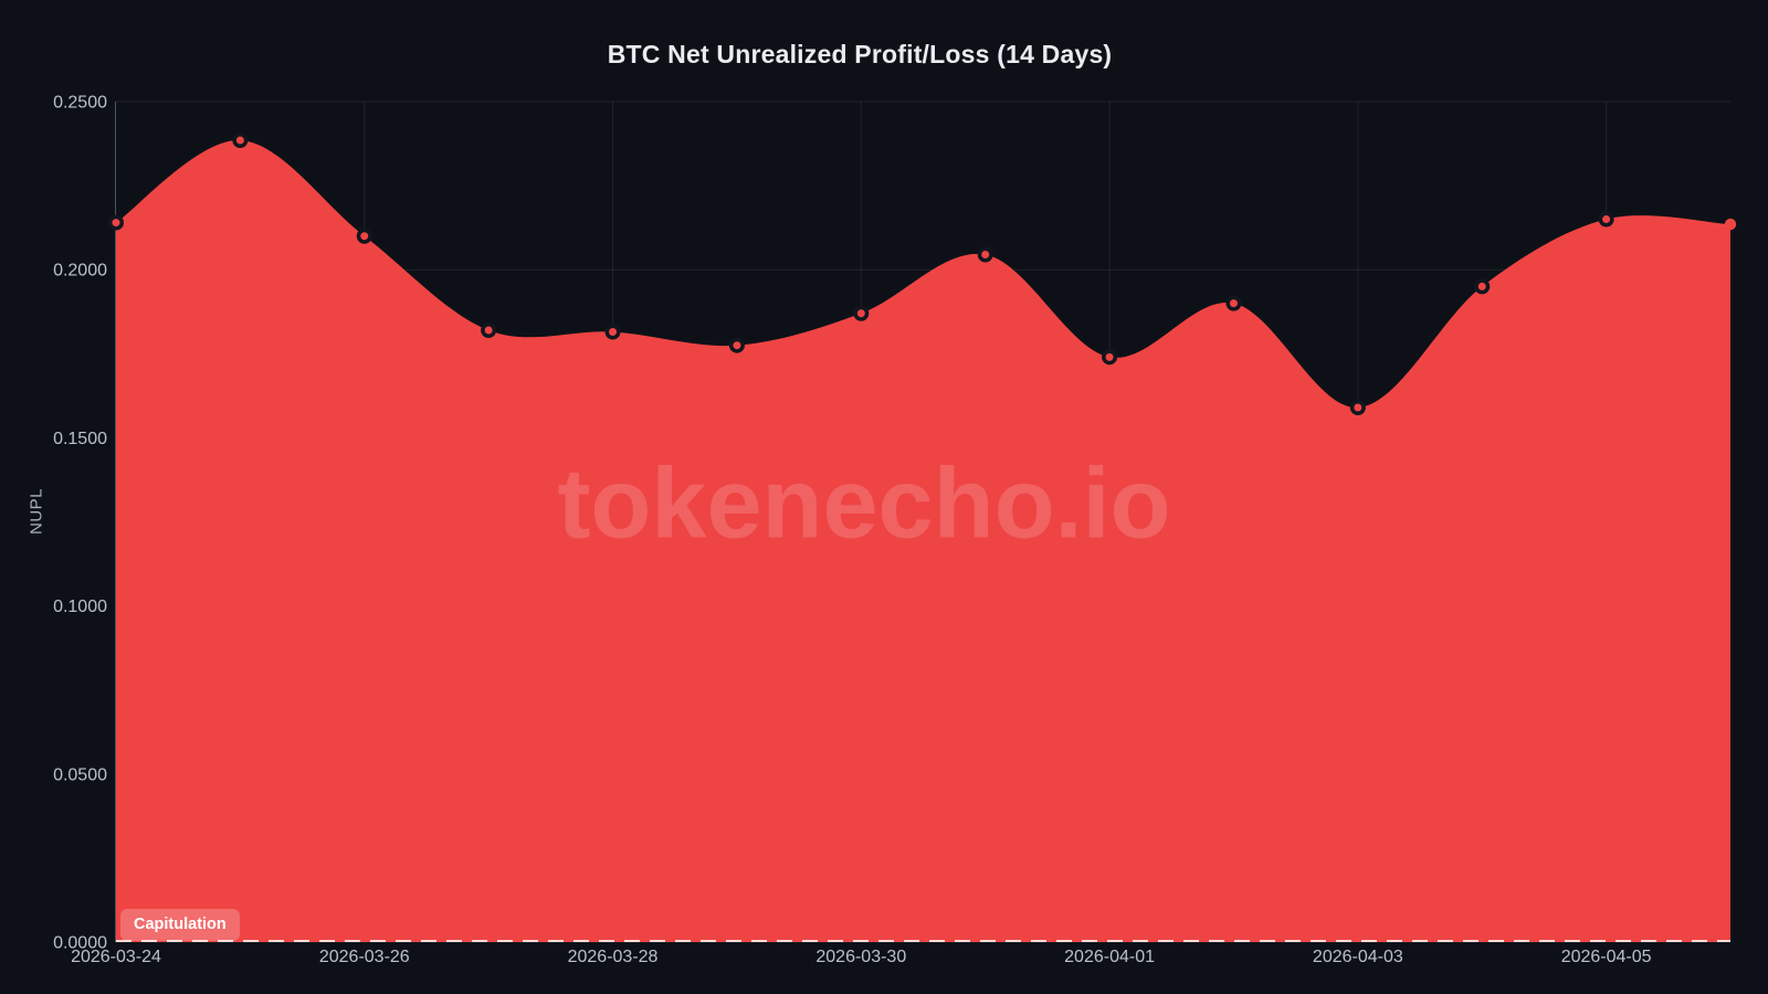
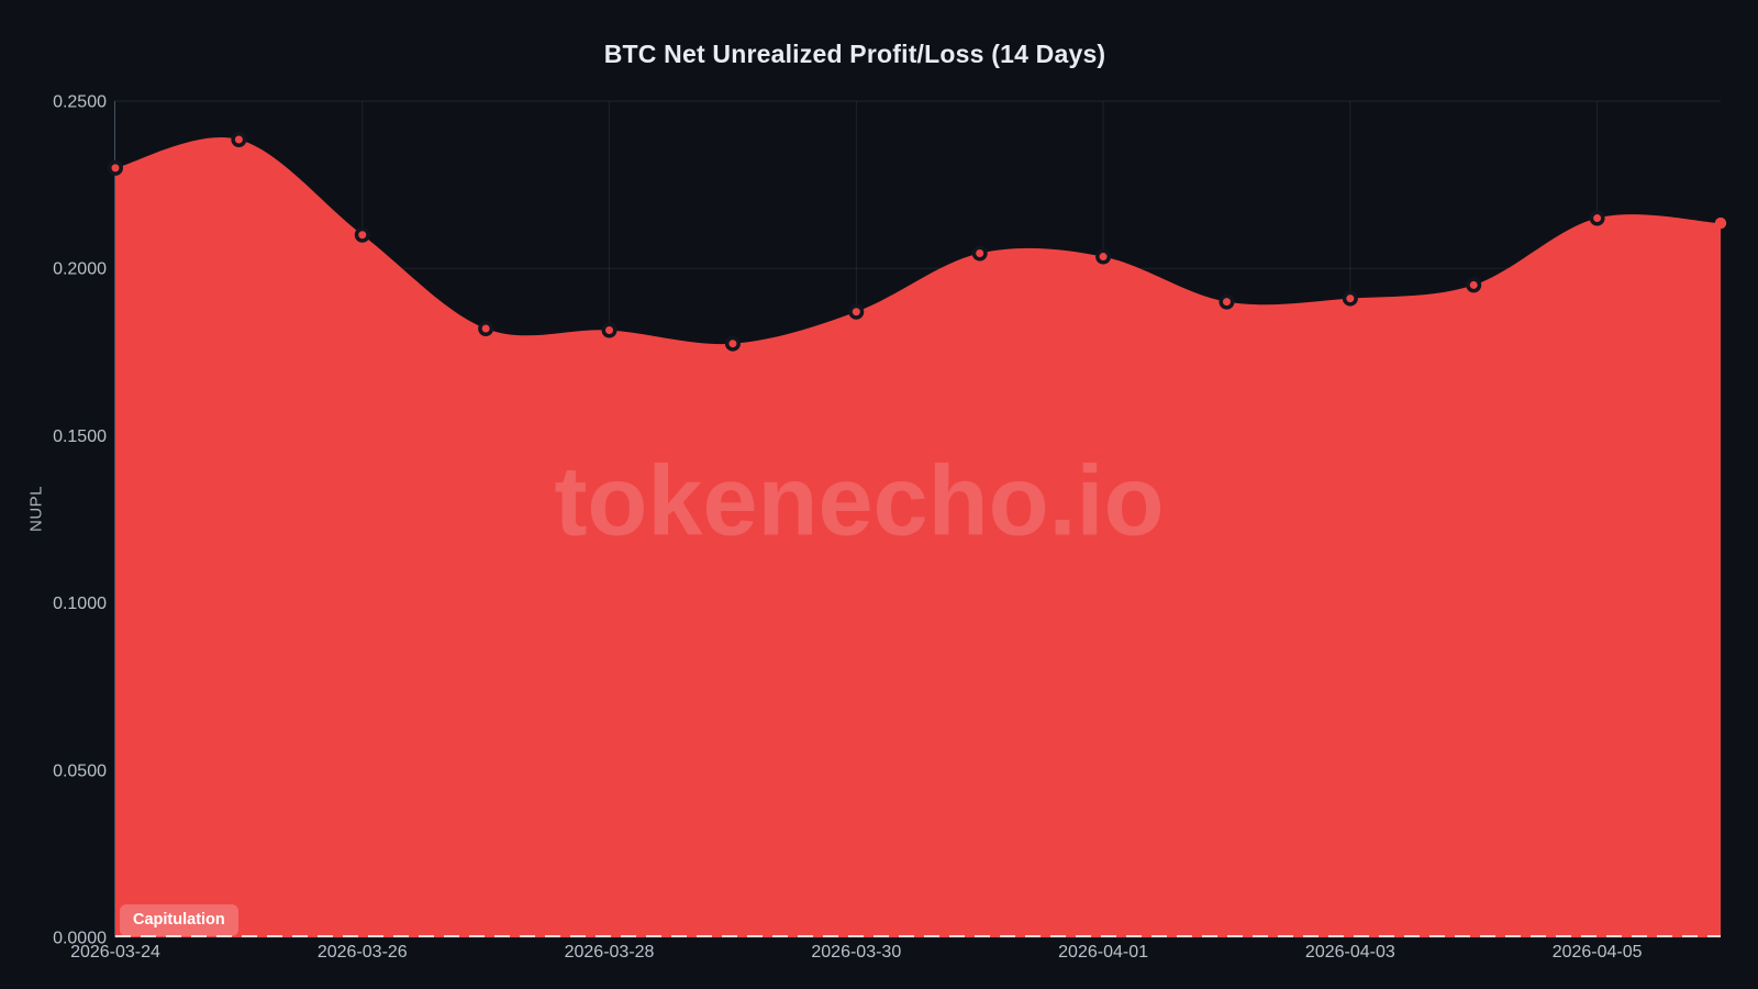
2026-03-24: 0.214 -> 0.230
2026-04-01: 0.174 -> 0.203
2026-04-03: 0.159 -> 0.191
